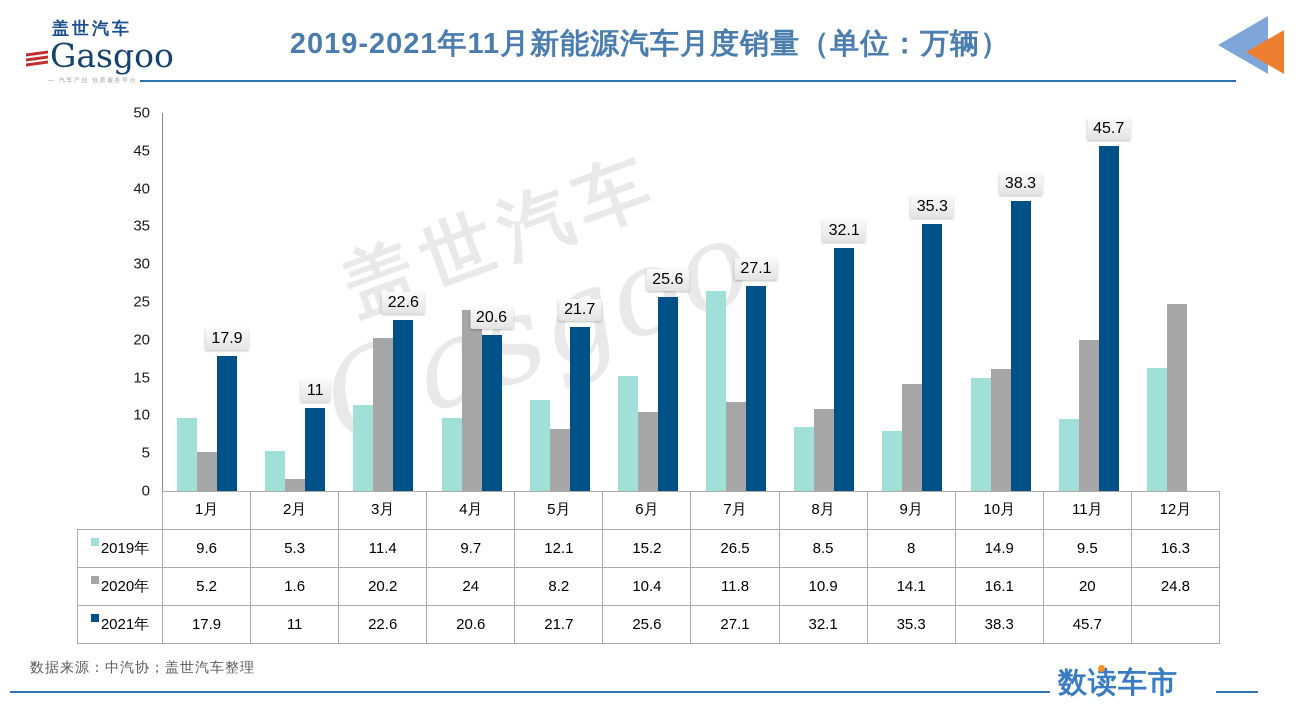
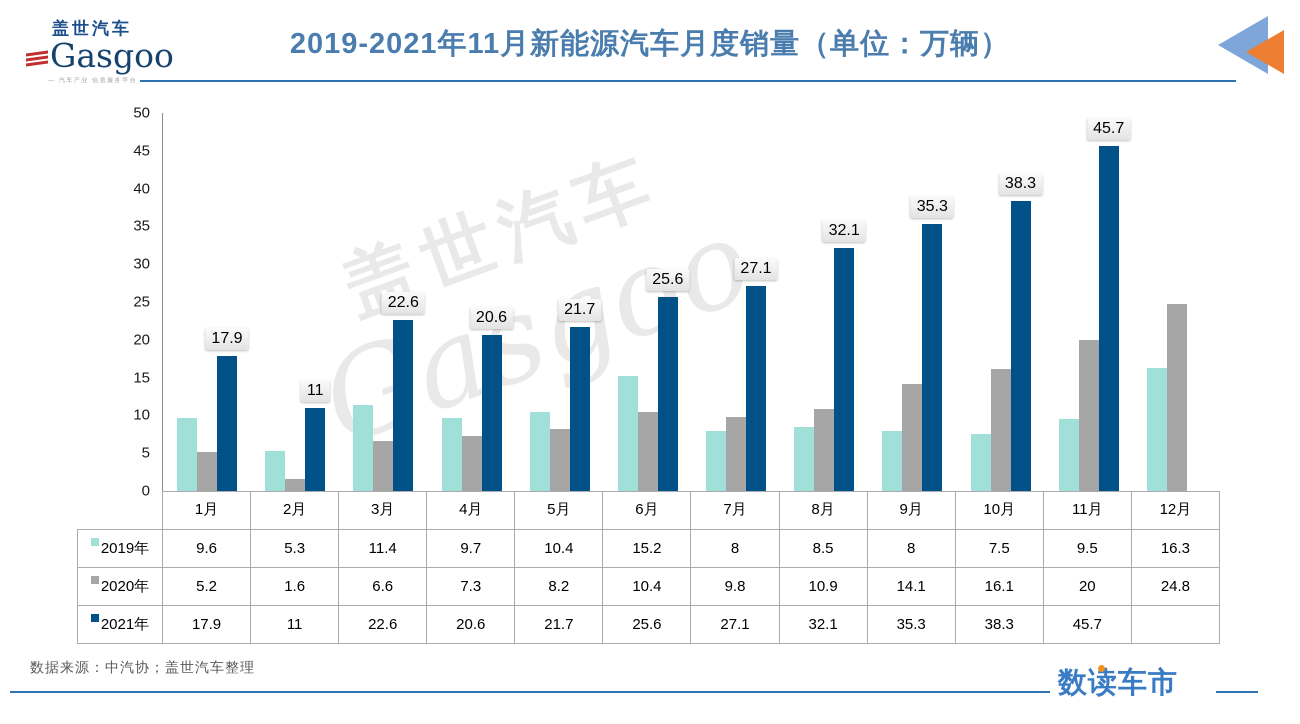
2020年/3月: 20.2 -> 6.6
2020年/4月: 24 -> 7.3
2019年/5月: 12.1 -> 10.4
2019年/7月: 26.5 -> 8
2020年/7月: 11.8 -> 9.8
2019年/10月: 14.9 -> 7.5
